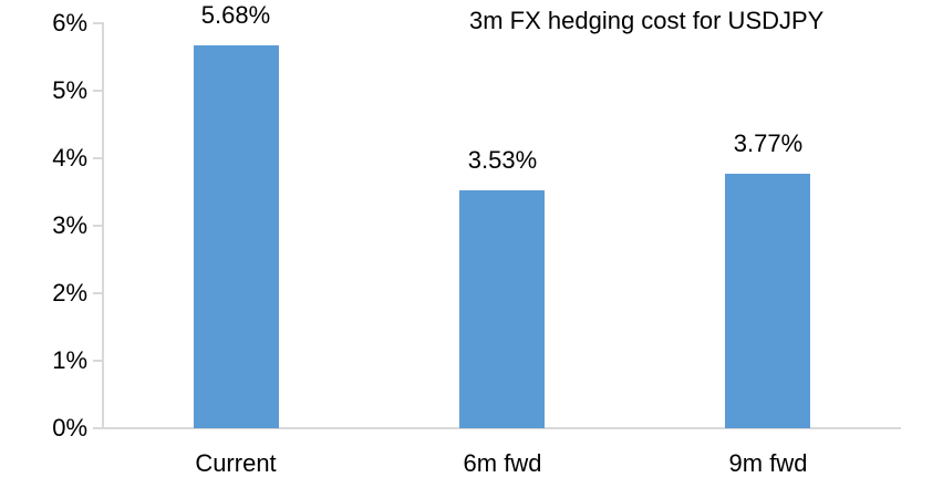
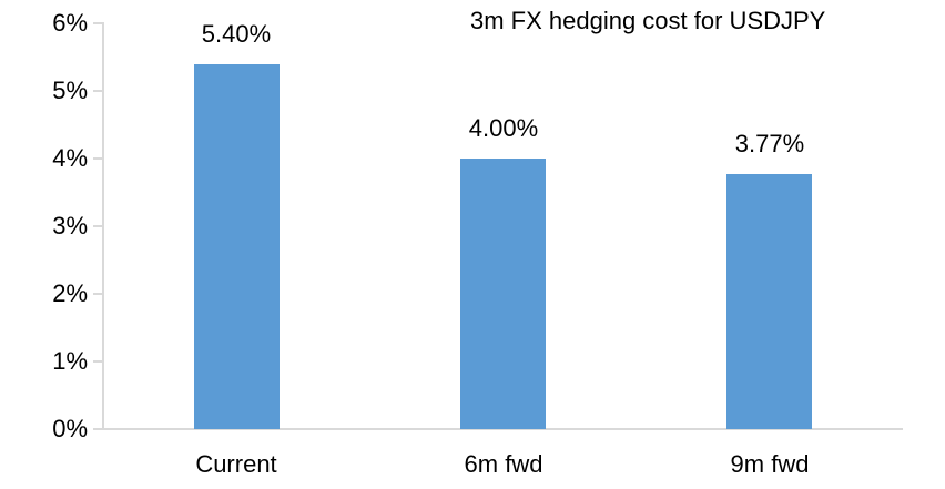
Current: 5.68% -> 5.40%
6m fwd: 3.53% -> 4.00%
